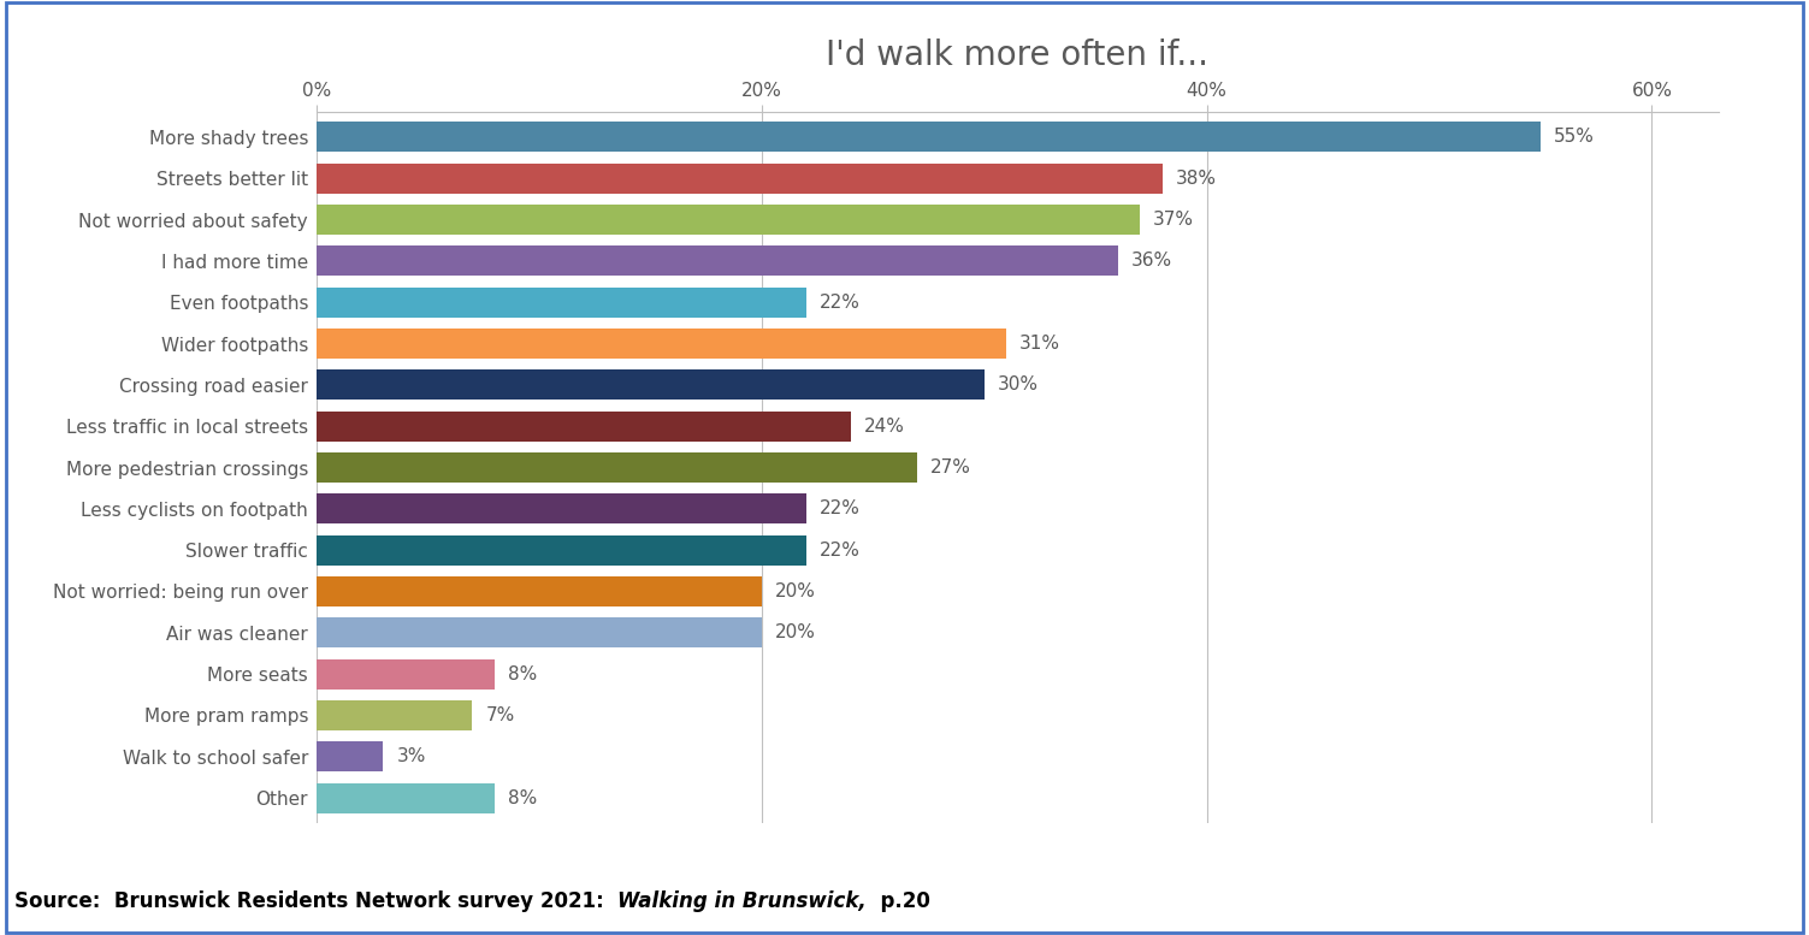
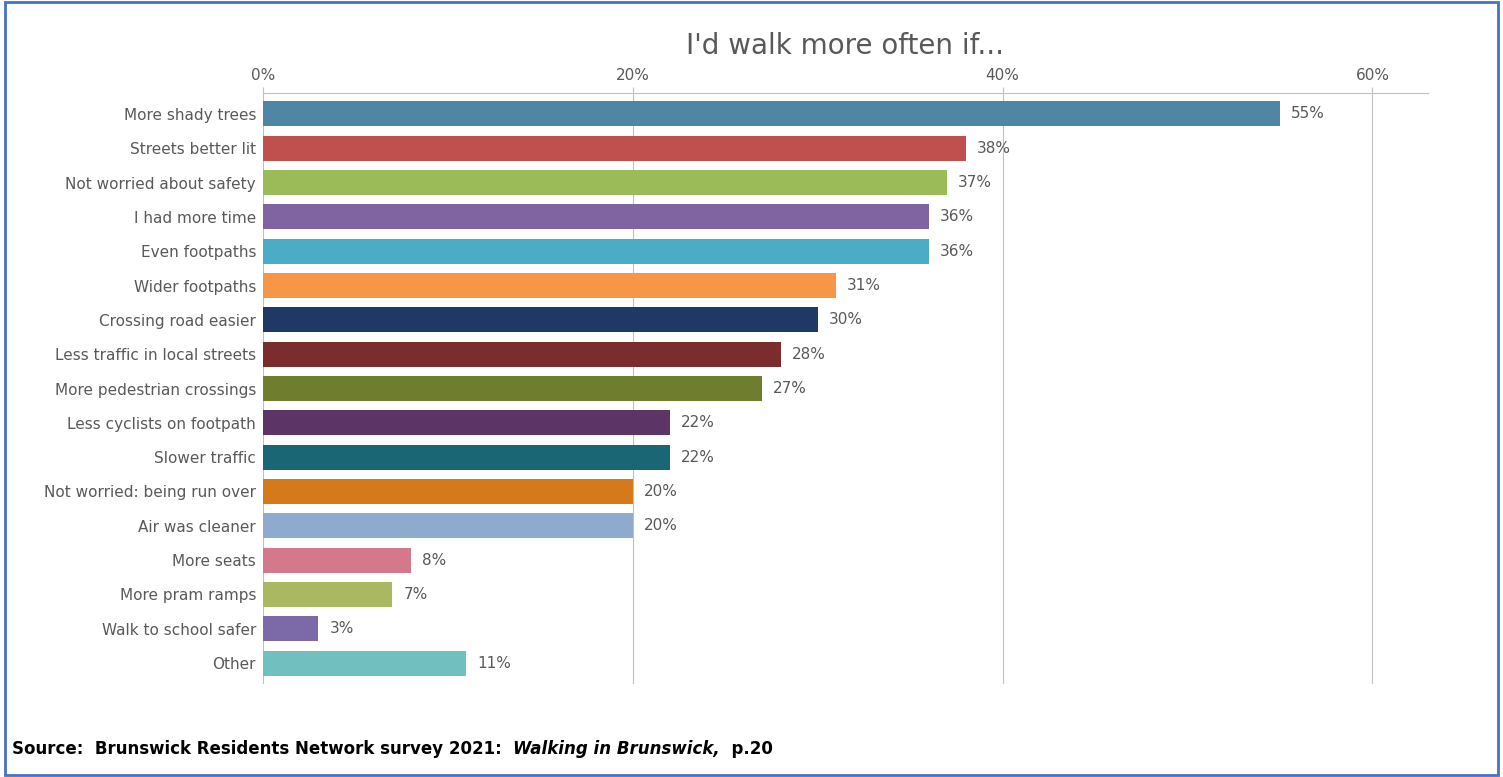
Even footpaths: 22% -> 36%
Less traffic in local streets: 24% -> 28%
Other: 8% -> 11%
